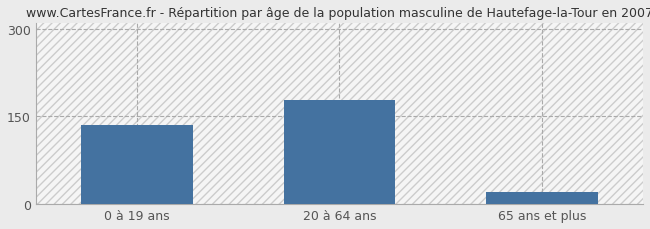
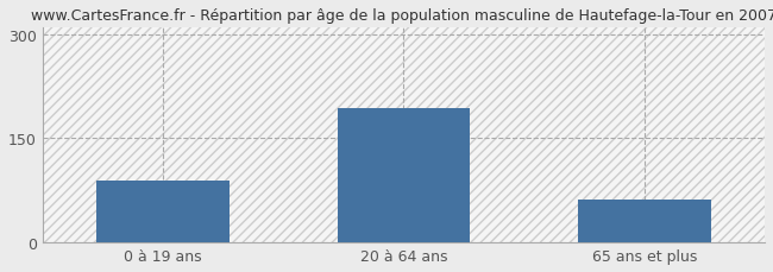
0 à 19 ans: 135 -> 90
20 à 64 ans: 178 -> 194
65 ans et plus: 20 -> 62
